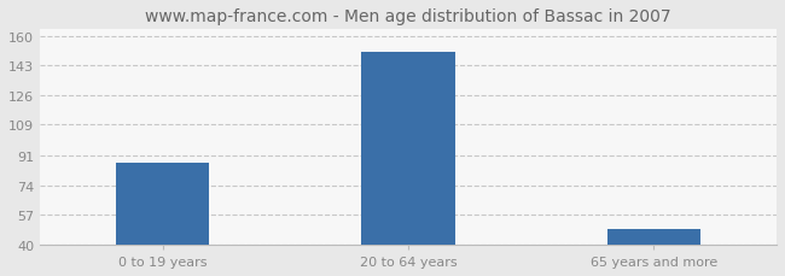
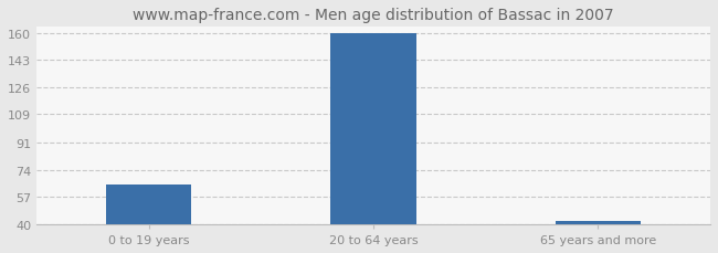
0 to 19 years: 87 -> 65
20 to 64 years: 151 -> 160
65 years and more: 49 -> 42
